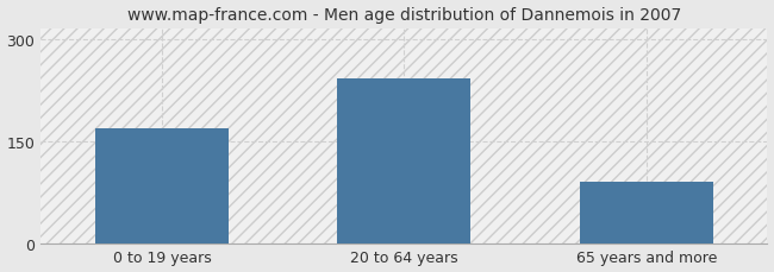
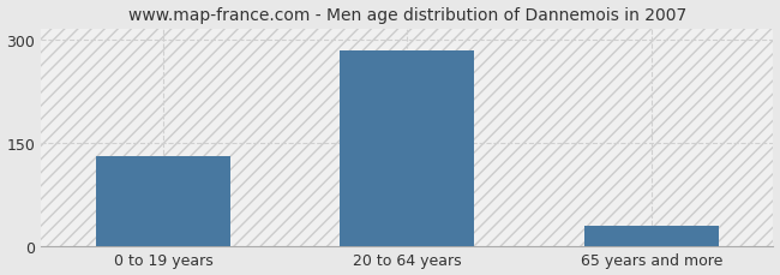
0 to 19 years: 168 -> 130
20 to 64 years: 242 -> 283
65 years and more: 90 -> 30
